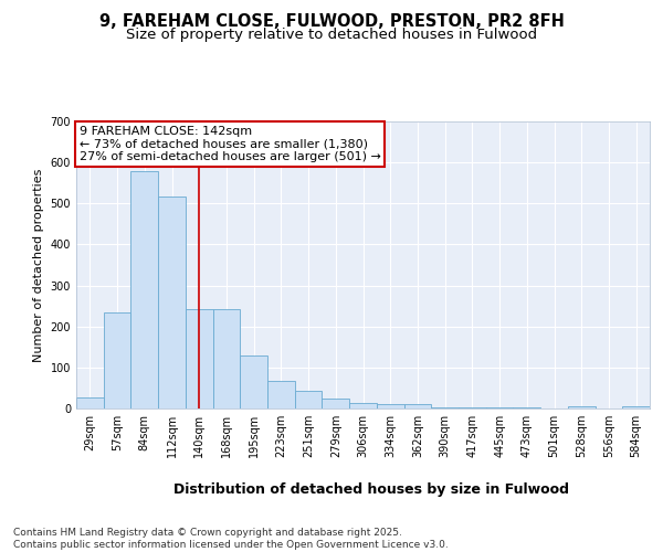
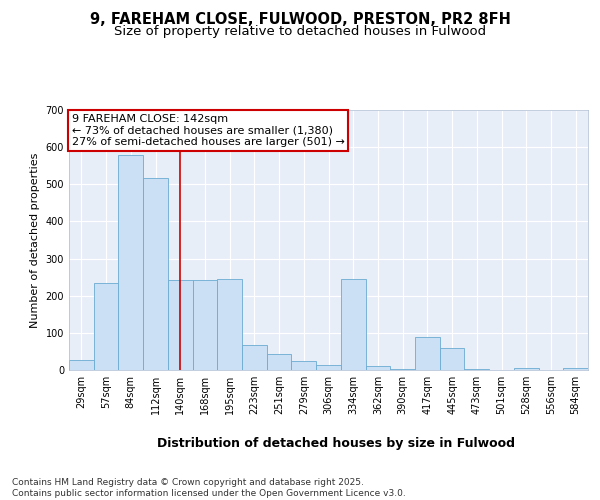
195sqm: 128 -> 245
334sqm: 10 -> 245
417sqm: 3 -> 90
445sqm: 3 -> 60
